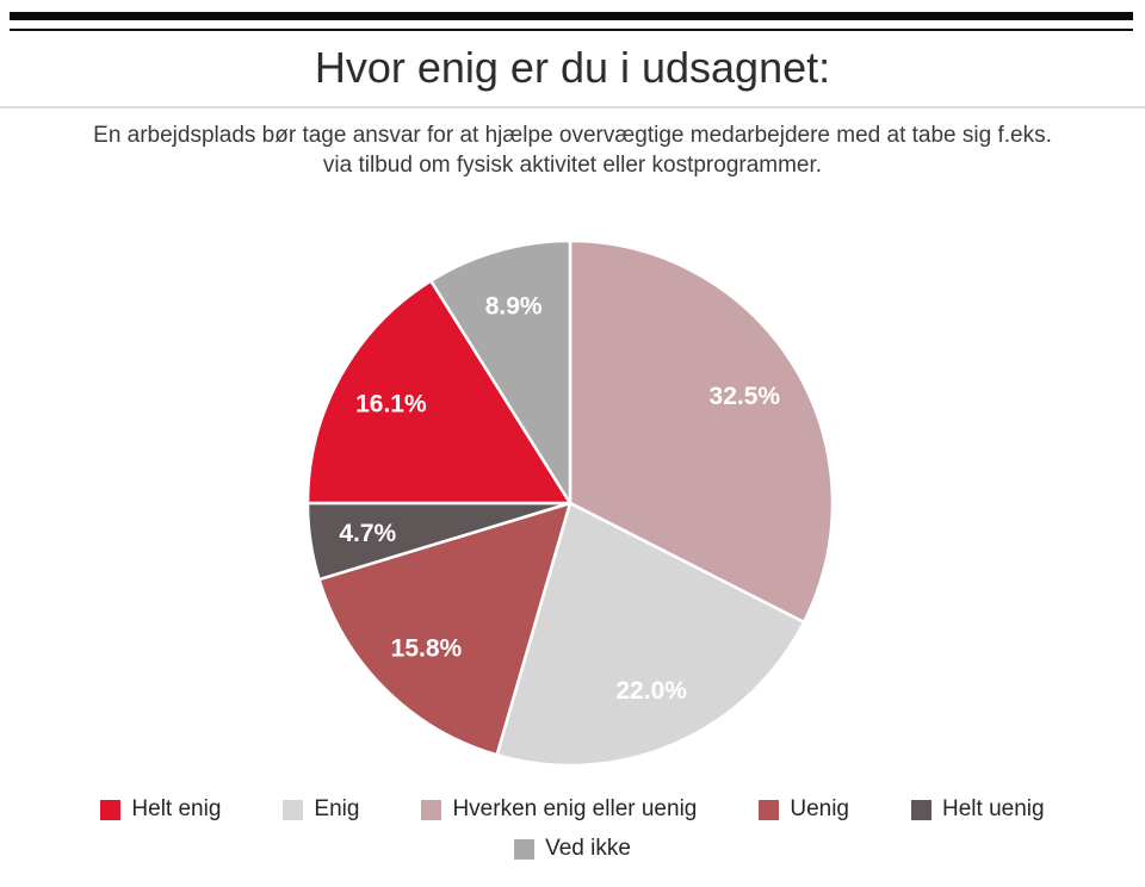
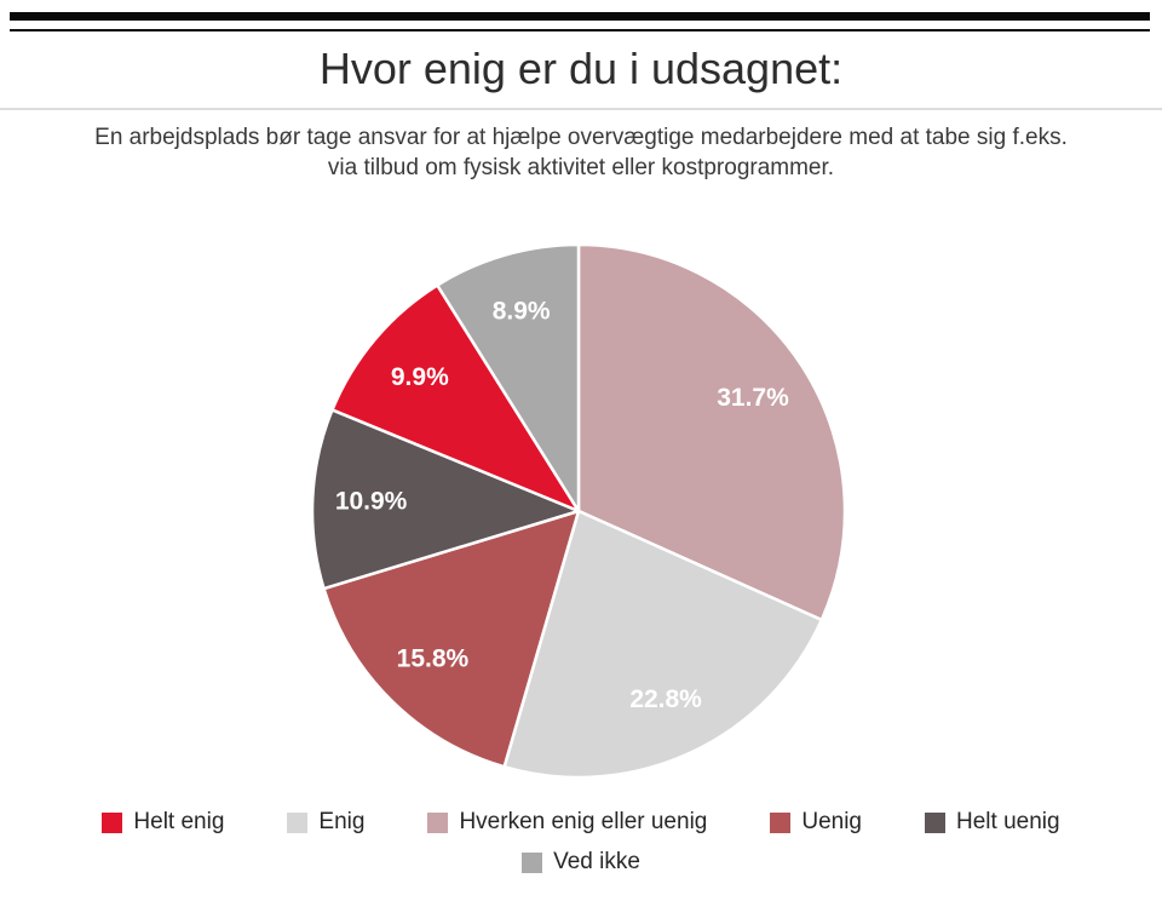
Hverken enig eller uenig: 32.5% -> 31.7%
Enig: 22.0% -> 22.8%
Helt uenig: 4.7% -> 10.9%
Helt enig: 16.1% -> 9.9%
